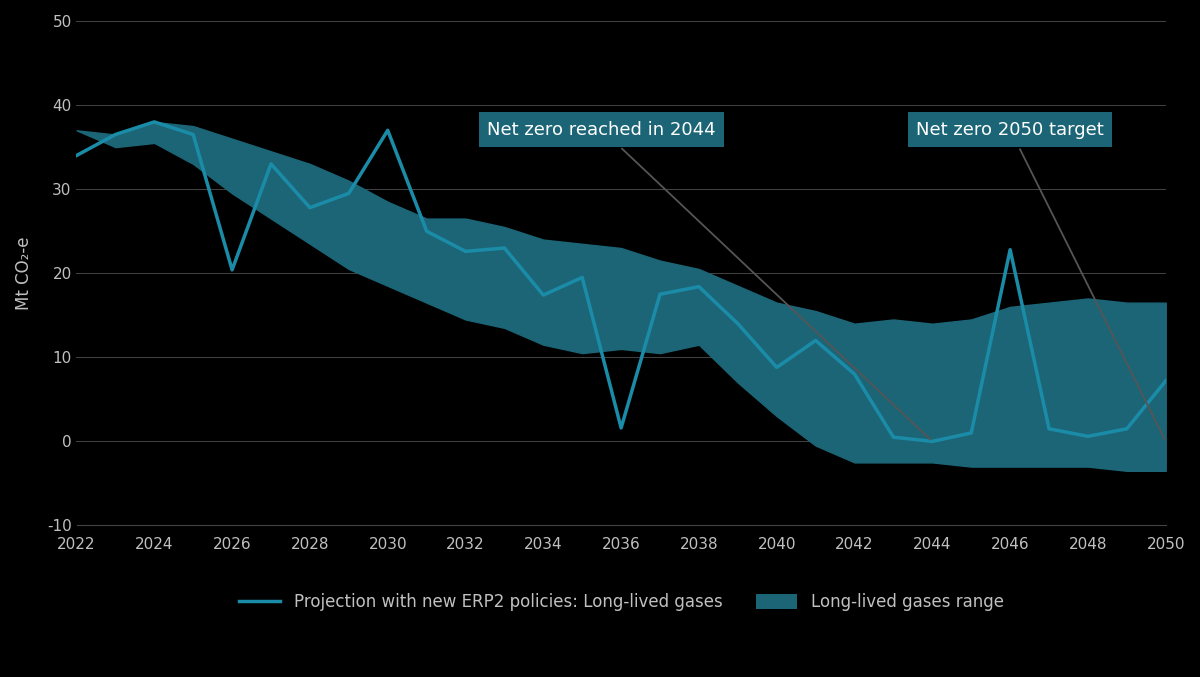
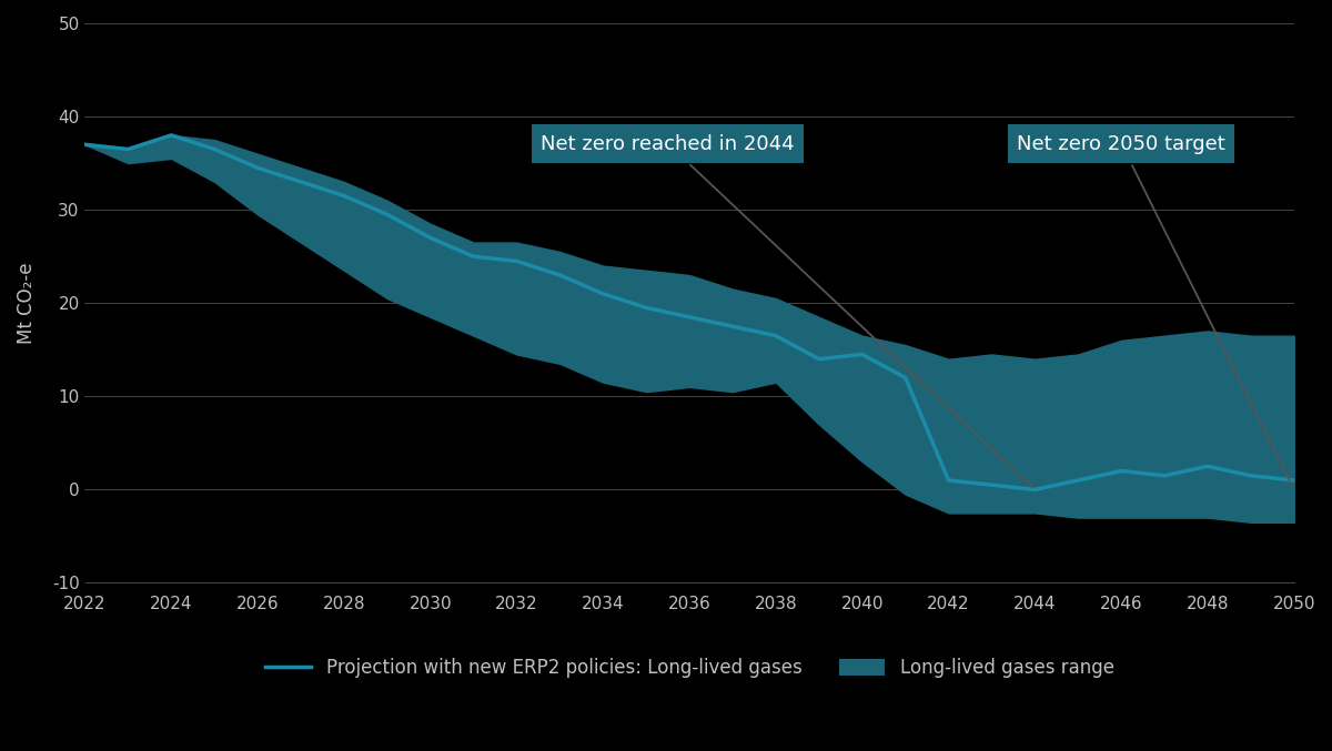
Projection with new ERP2 policies: Long-lived gases/2022: 34.0 -> 37.0
Projection with new ERP2 policies: Long-lived gases/2026: 20.4 -> 34.5
Projection with new ERP2 policies: Long-lived gases/2028: 27.8 -> 31.5
Projection with new ERP2 policies: Long-lived gases/2030: 37.0 -> 27.0
Projection with new ERP2 policies: Long-lived gases/2032: 22.6 -> 24.5
Projection with new ERP2 policies: Long-lived gases/2034: 17.4 -> 21.0
Projection with new ERP2 policies: Long-lived gases/2036: 1.6 -> 18.5
Projection with new ERP2 policies: Long-lived gases/2038: 18.4 -> 16.5
Projection with new ERP2 policies: Long-lived gases/2040: 8.8 -> 14.5
Projection with new ERP2 policies: Long-lived gases/2042: 8.0 -> 1.0
Projection with new ERP2 policies: Long-lived gases/2046: 22.8 -> 2.0
Projection with new ERP2 policies: Long-lived gases/2048: 0.6 -> 2.5
Projection with new ERP2 policies: Long-lived gases/2050: 7.2 -> 1.0
